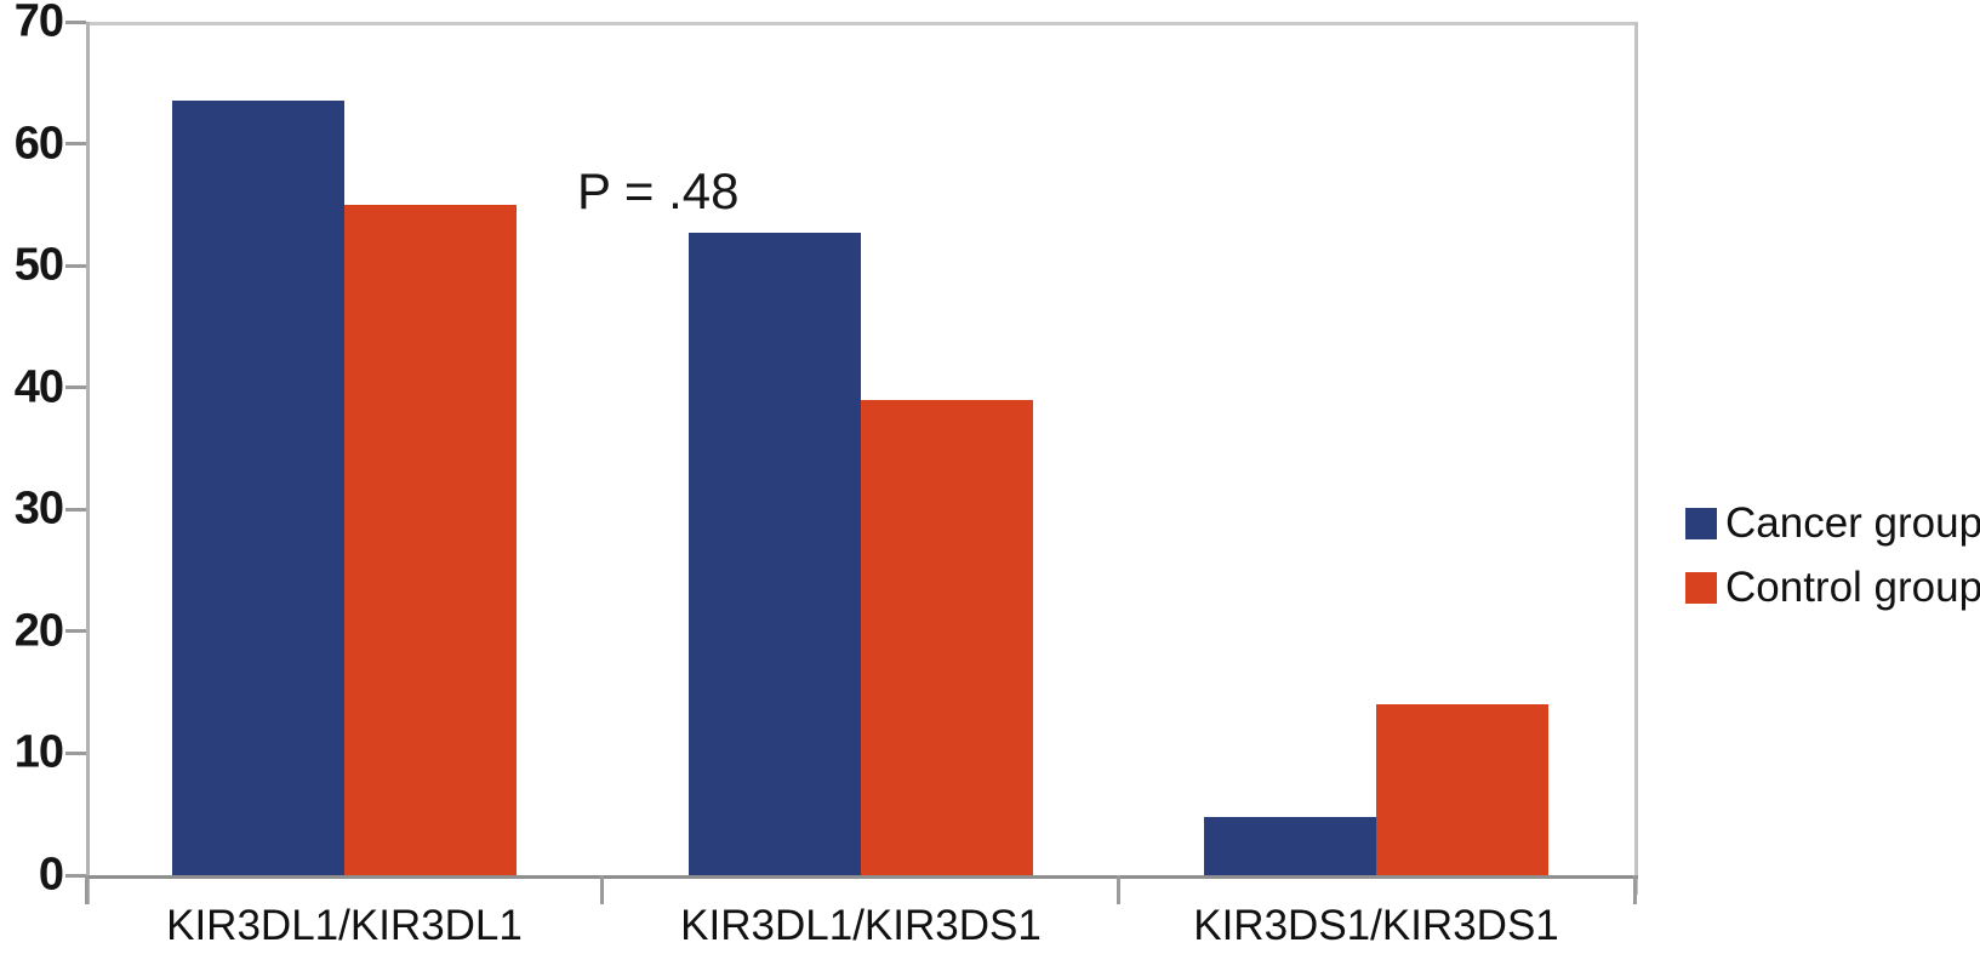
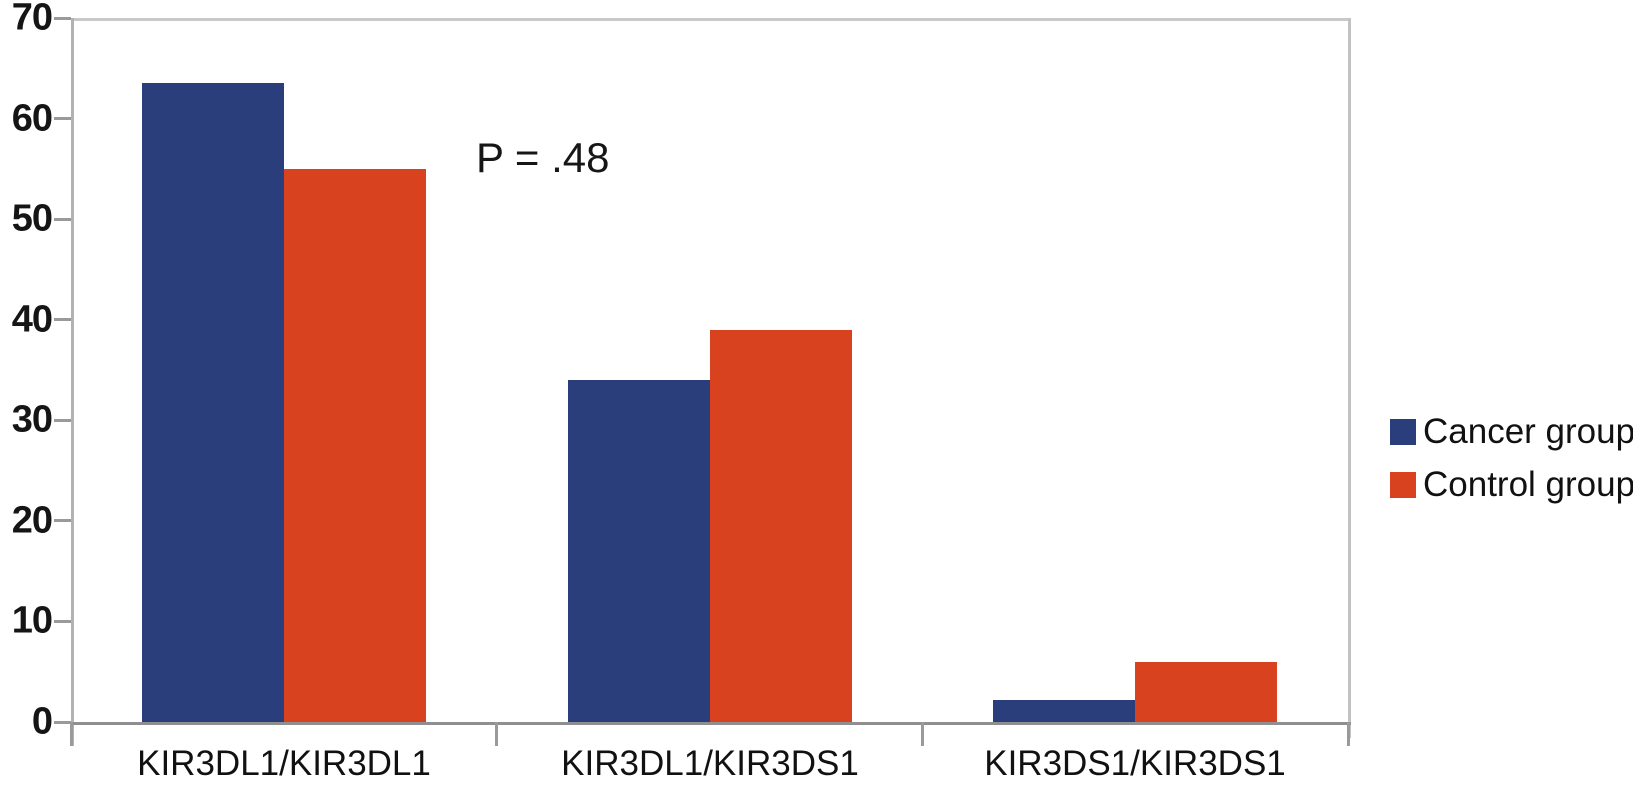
Cancer group/KIR3DL1/KIR3DS1: 52.7 -> 34.0
Cancer group/KIR3DS1/KIR3DS1: 4.8 -> 2.2
Control group/KIR3DS1/KIR3DS1: 14 -> 6
